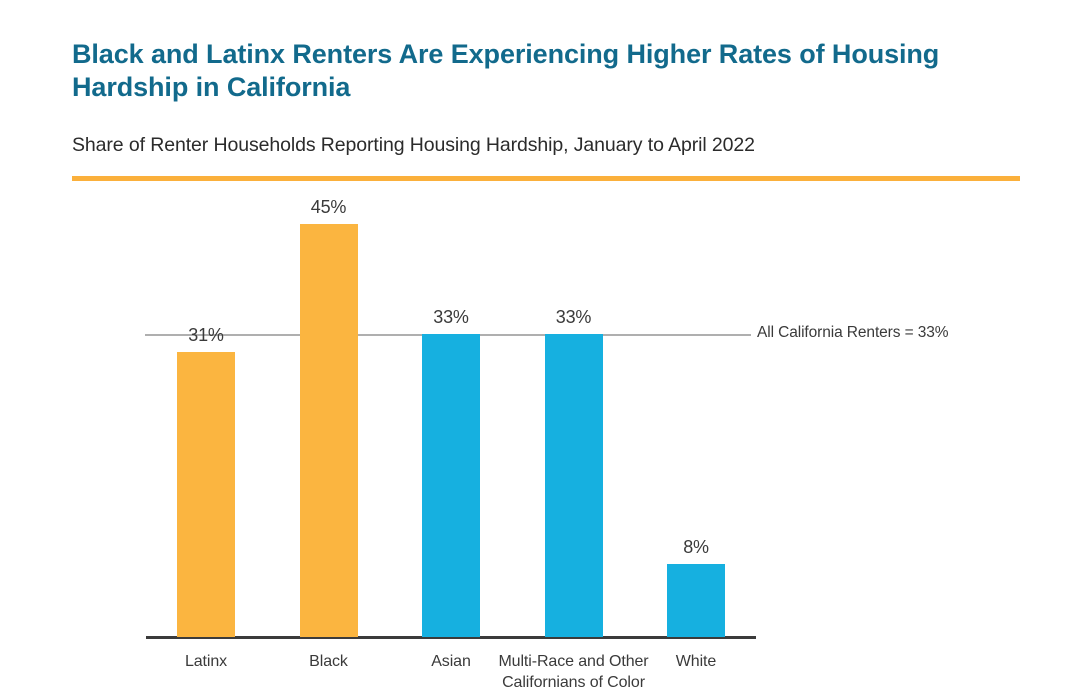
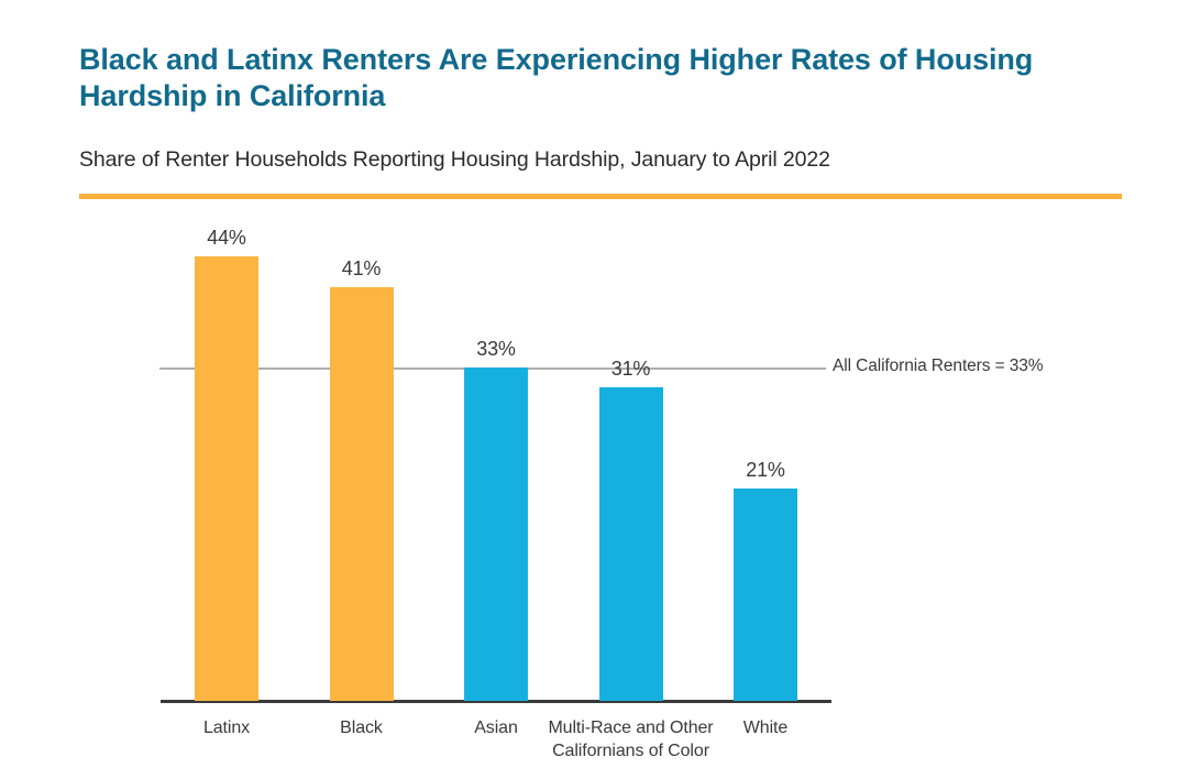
Latinx: 31% -> 44%
Black: 45% -> 41%
Multi-Race and Other Californians of Color: 33% -> 31%
White: 8% -> 21%
